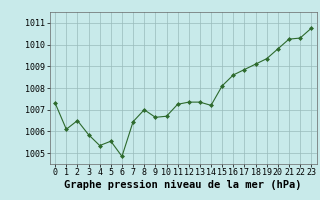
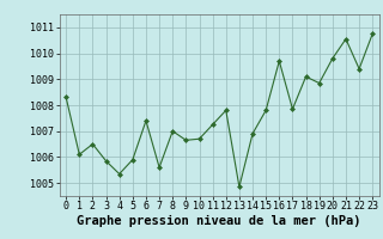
0: 1007.30 -> 1008.30
5: 1005.55 -> 1005.90
6: 1004.85 -> 1007.40
7: 1006.45 -> 1005.60
12: 1007.35 -> 1007.80
13: 1007.35 -> 1004.85
14: 1007.20 -> 1006.90
15: 1008.10 -> 1007.80
16: 1008.60 -> 1009.70
17: 1008.85 -> 1007.85
19: 1009.35 -> 1008.85
21: 1010.25 -> 1010.55
22: 1010.30 -> 1009.40
